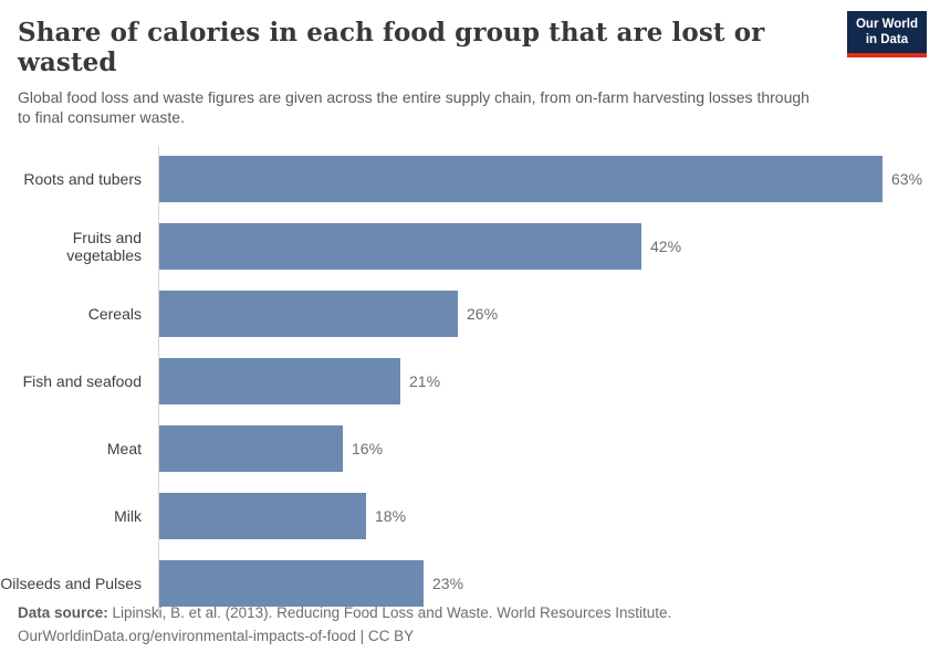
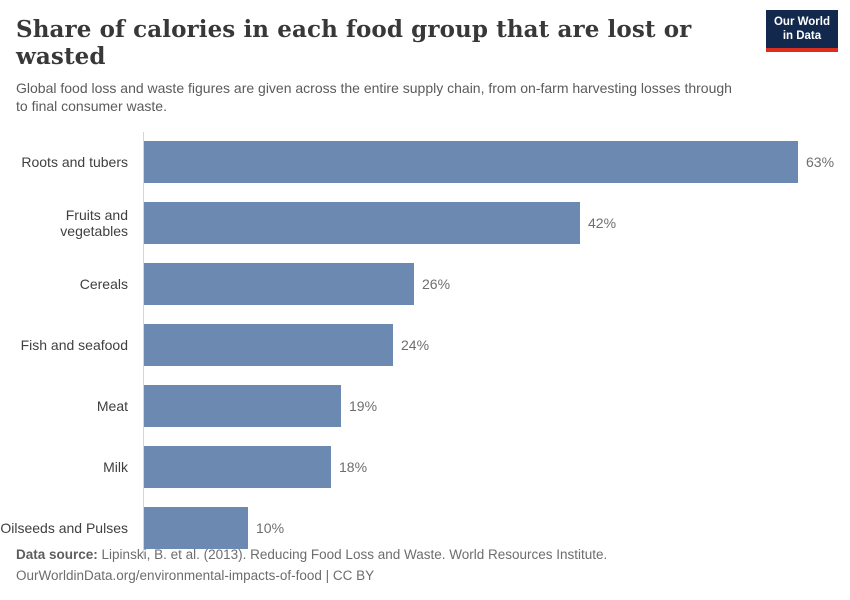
Fish and seafood: 21% -> 24%
Meat: 16% -> 19%
Oilseeds and Pulses: 23% -> 10%
